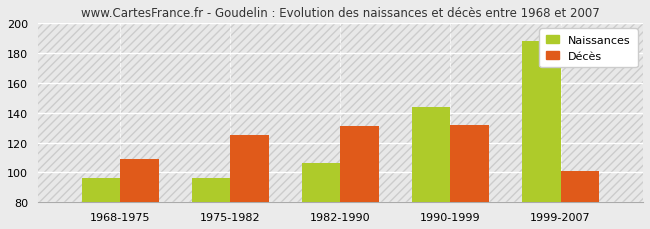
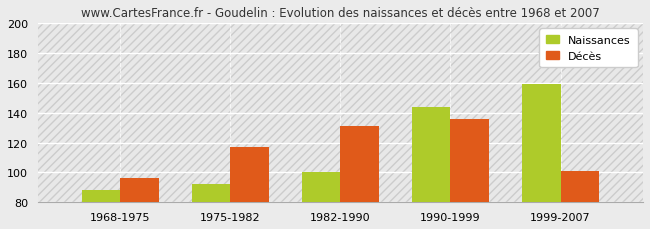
Naissances/1968-1975: 96 -> 88
Décès/1968-1975: 109 -> 96
Naissances/1975-1982: 96 -> 92
Décès/1975-1982: 125 -> 117
Naissances/1982-1990: 106 -> 100
Décès/1990-1999: 132 -> 136
Naissances/1999-2007: 188 -> 159
